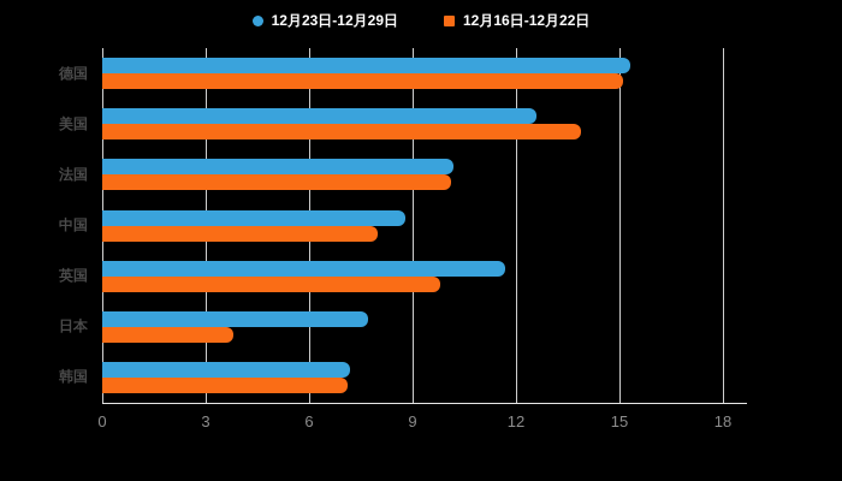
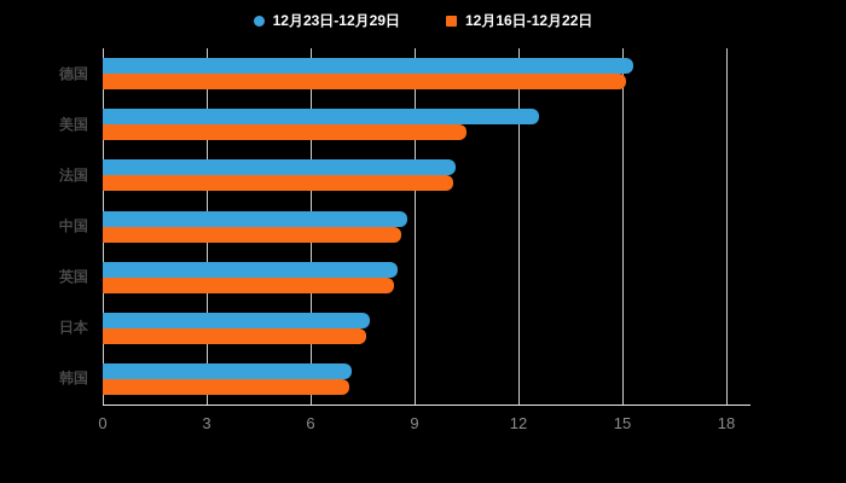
12月16日-12月22日/美国: 13.9 -> 10.5
12月16日-12月22日/中国: 8.0 -> 8.6
12月23日-12月29日/英国: 11.7 -> 8.5
12月16日-12月22日/英国: 9.8 -> 8.4
12月16日-12月22日/日本: 3.8 -> 7.6
